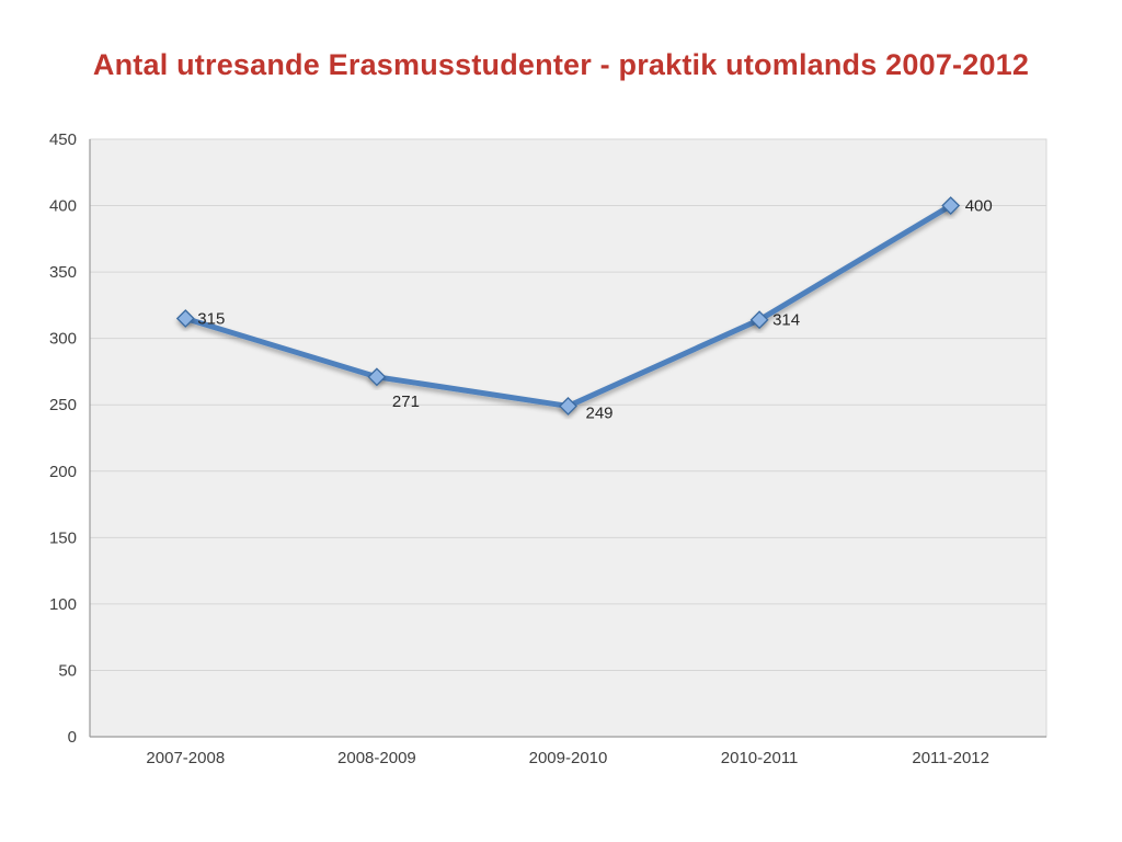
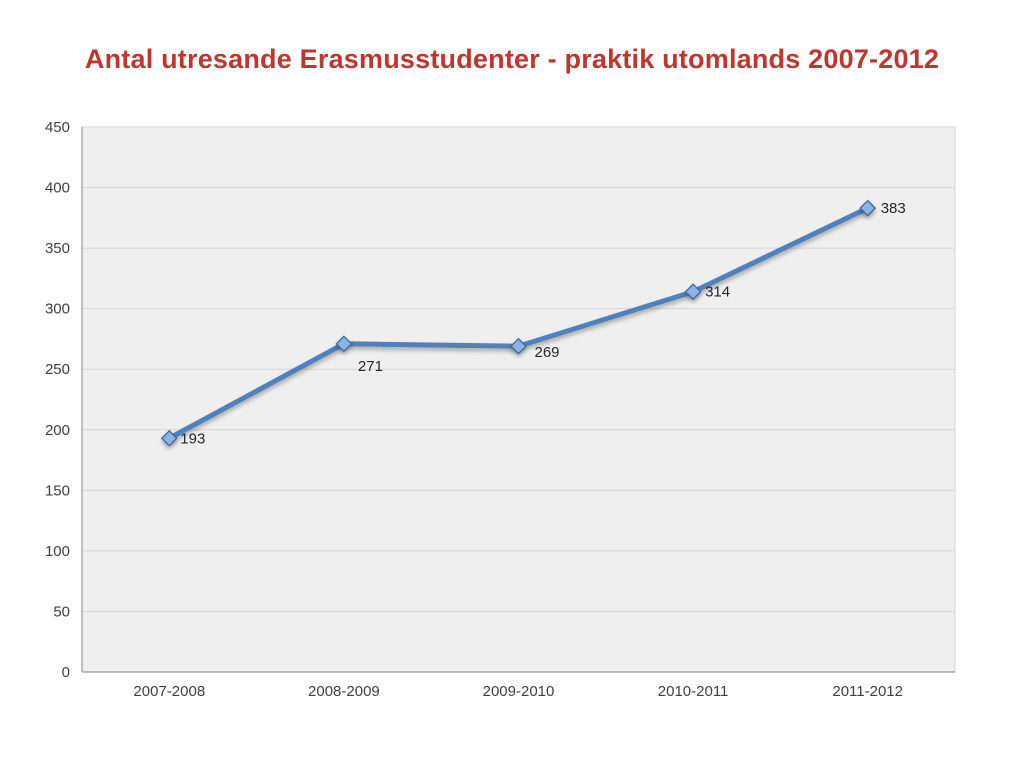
2007-2008: 315 -> 193
2009-2010: 249 -> 269
2011-2012: 400 -> 383
